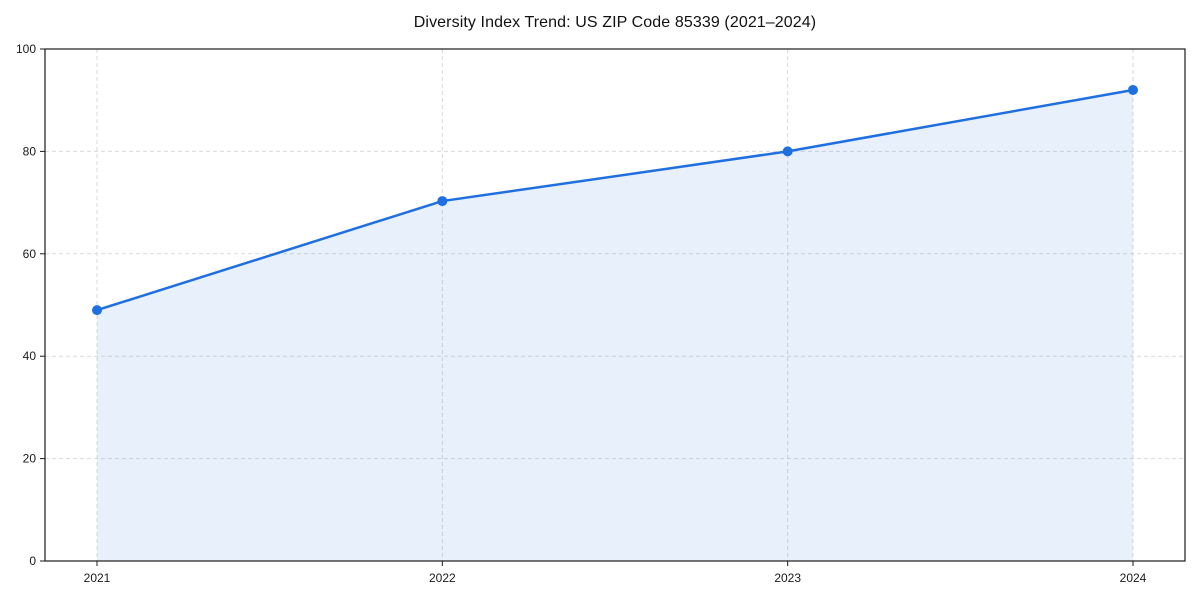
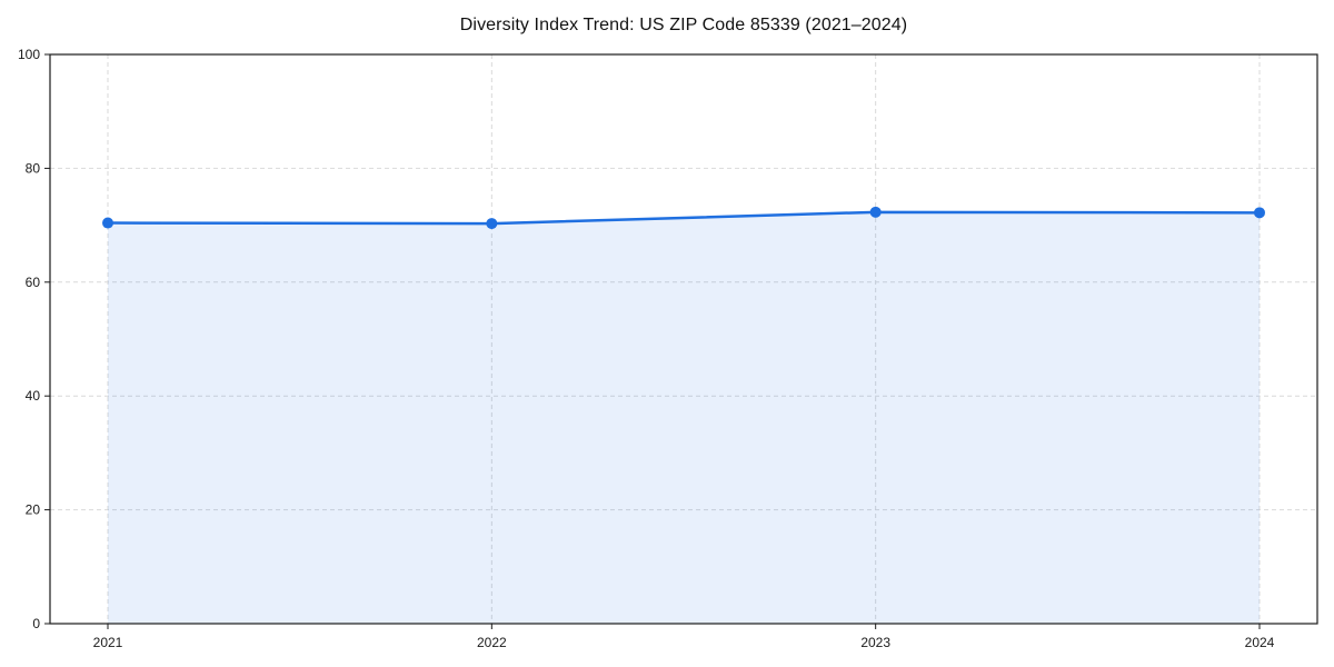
2021: 49 -> 70
2023: 80 -> 72
2024: 92 -> 72
